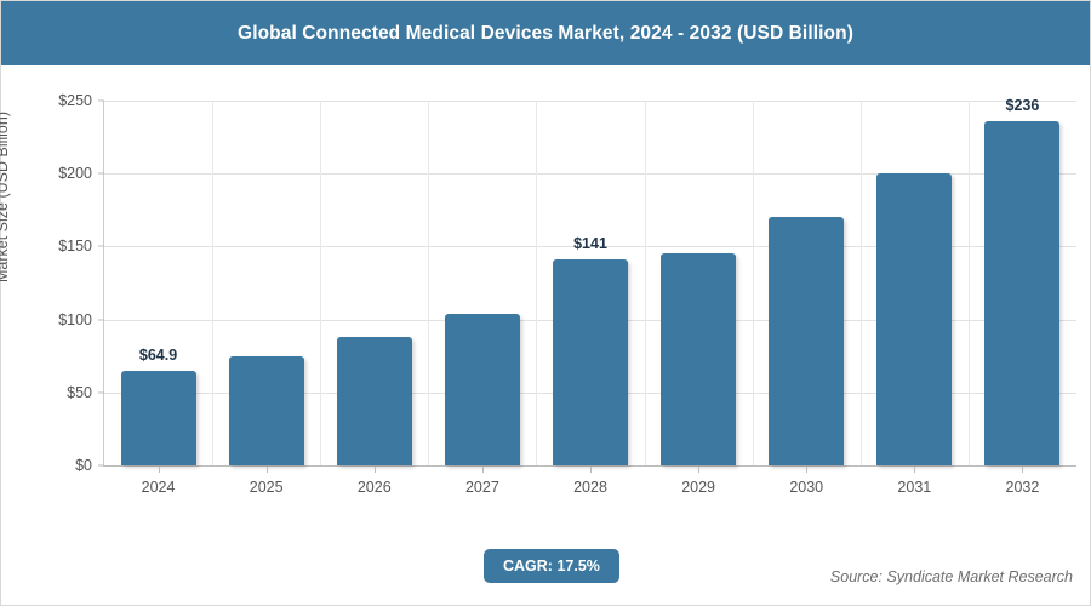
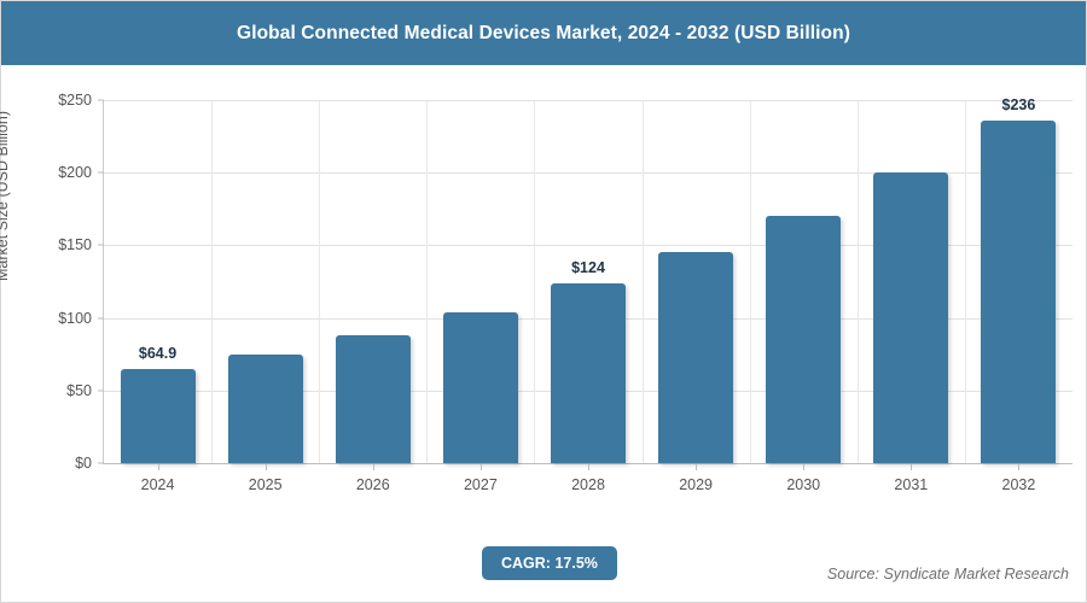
2028: $141 -> $124
